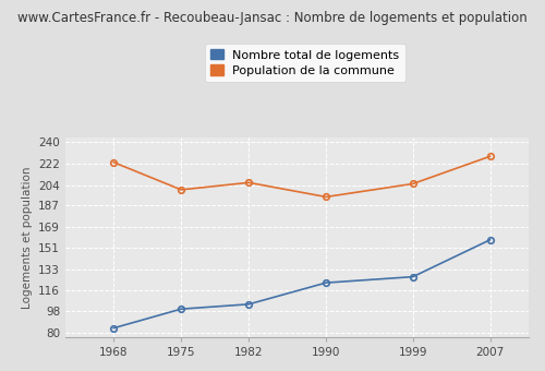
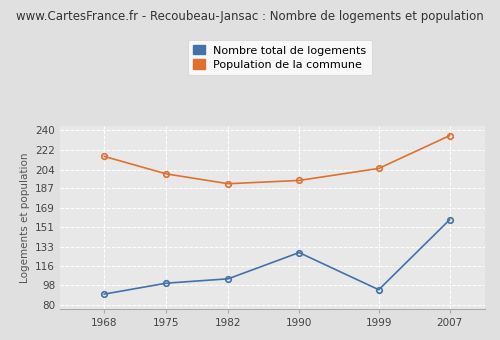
Nombre total de logements/1968: 84 -> 90
Population de la commune/1968: 223 -> 216
Population de la commune/1982: 206 -> 191
Nombre total de logements/1990: 122 -> 128
Nombre total de logements/1999: 127 -> 94
Population de la commune/2007: 228 -> 235
